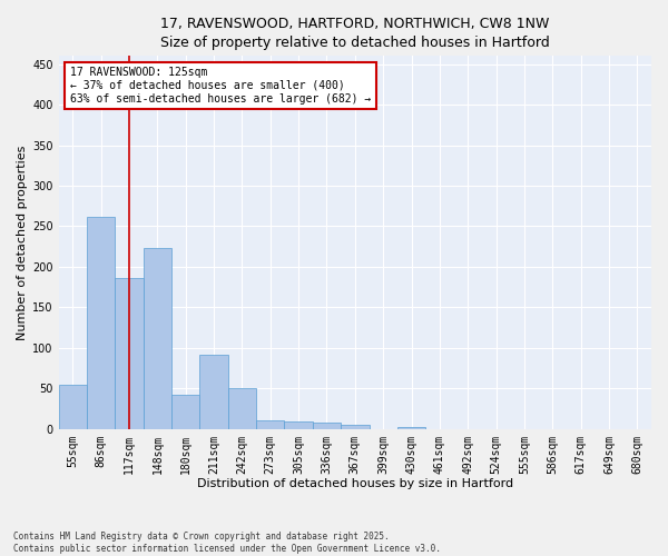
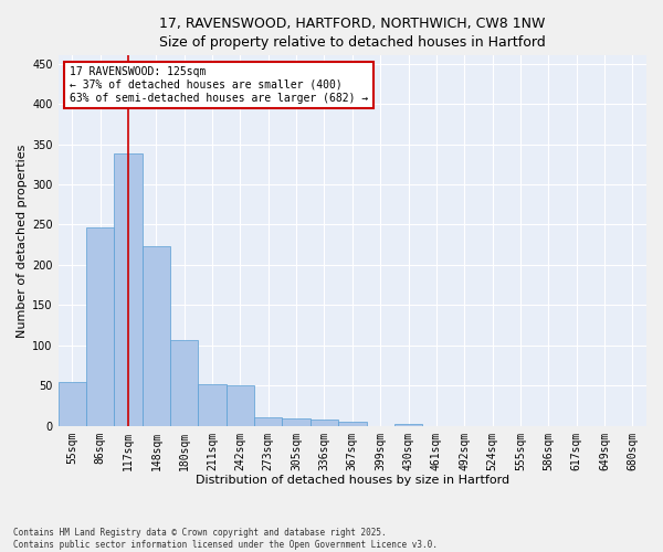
86sqm: 262 -> 247
117sqm: 186 -> 338
180sqm: 42 -> 107
211sqm: 92 -> 52
